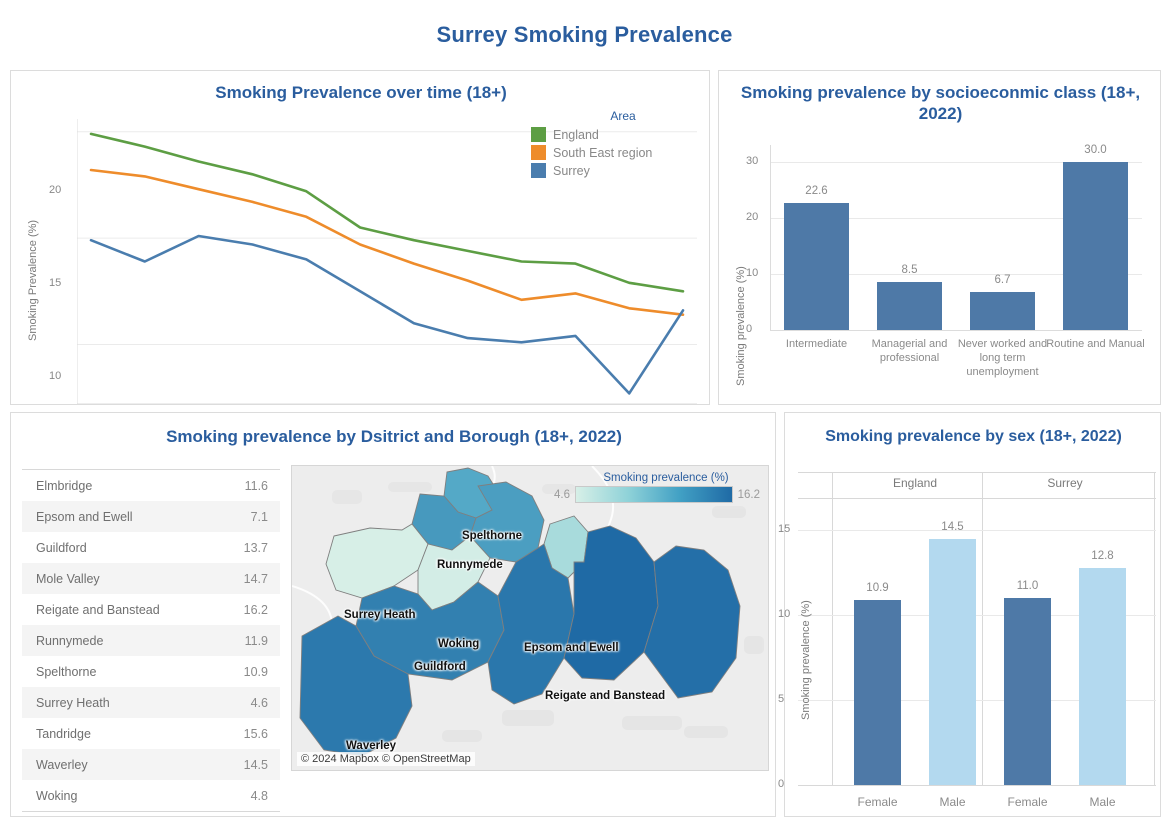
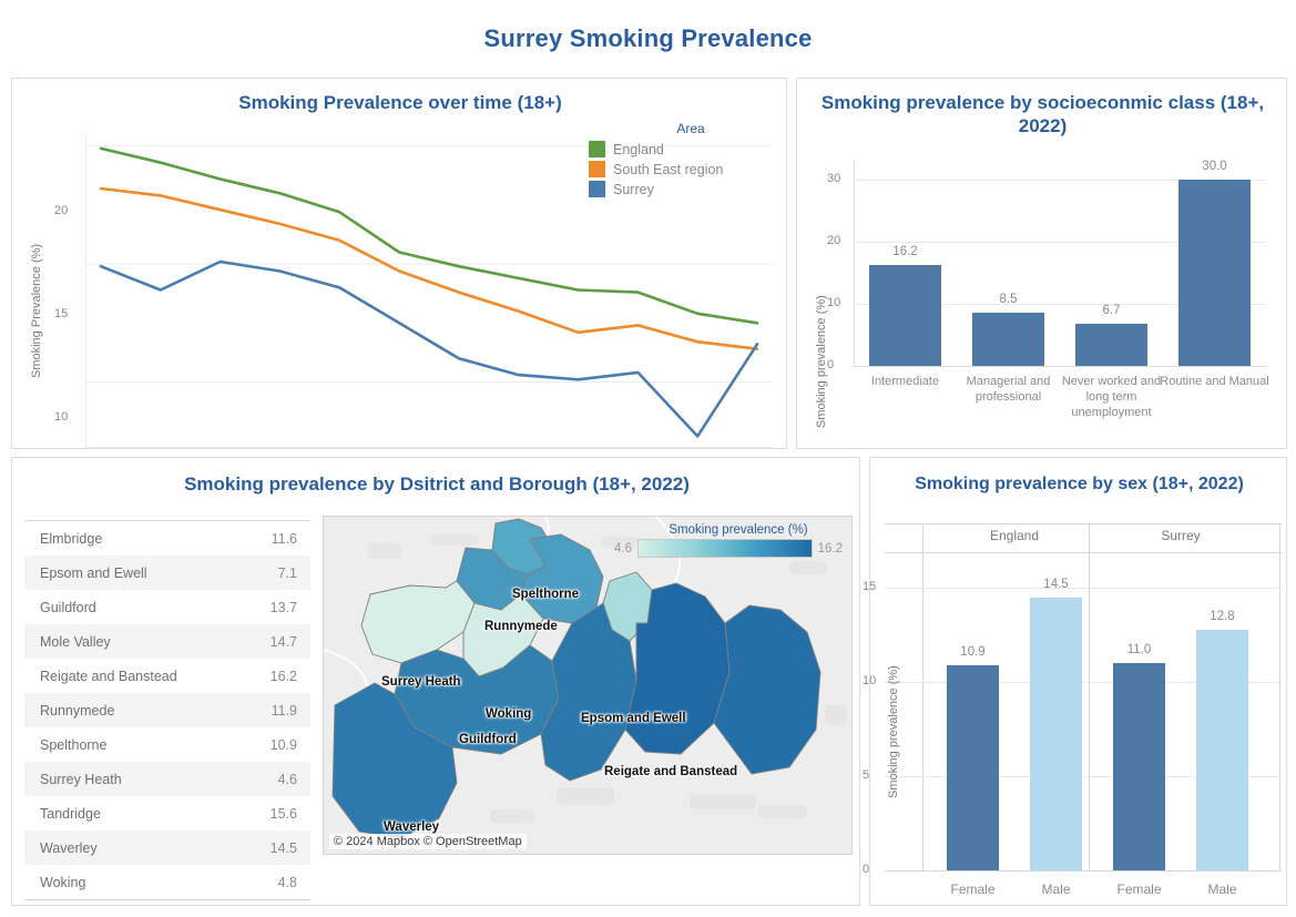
Smoking prevalence by socioeconmic class (18+, 2022)/Intermediate: 22.6 -> 16.2
